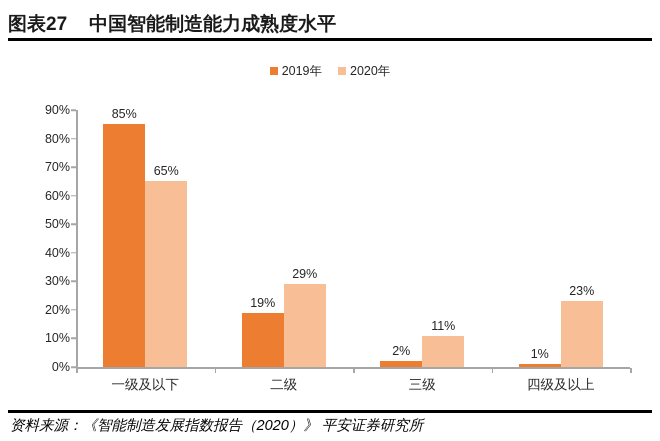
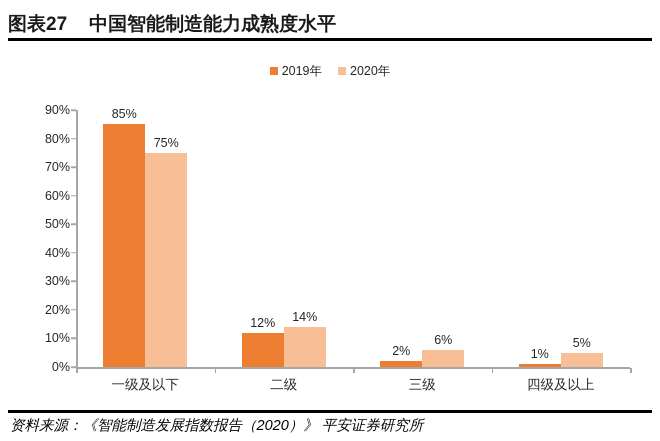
2020年/一级及以下: 65% -> 75%
2019年/二级: 19% -> 12%
2020年/二级: 29% -> 14%
2020年/三级: 11% -> 6%
2020年/四级及以上: 23% -> 5%
